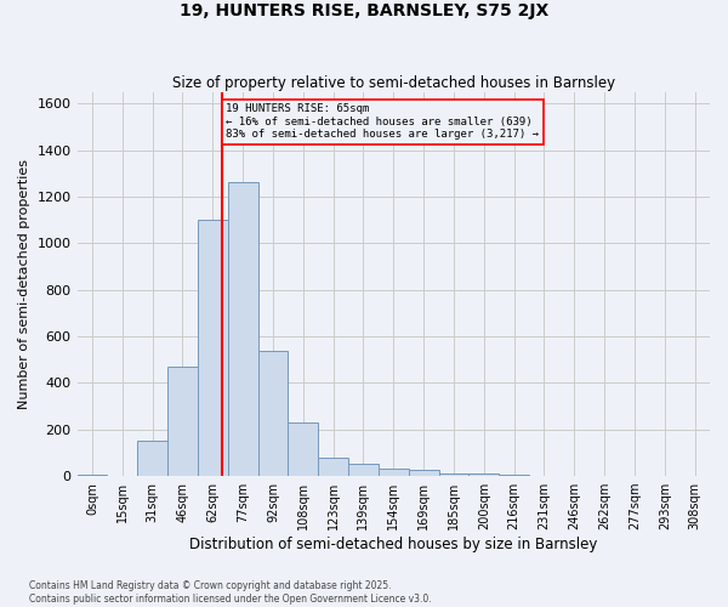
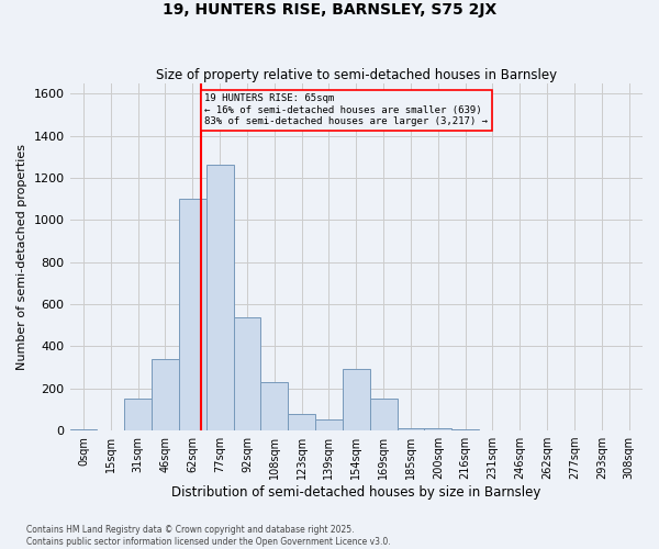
46sqm: 470 -> 340
154sqm: 30 -> 290
169sqm: 20 -> 150
